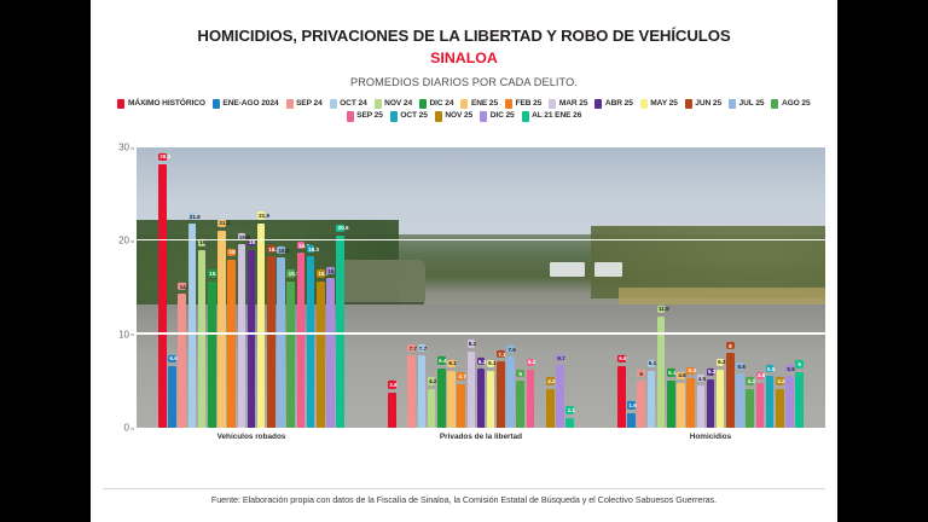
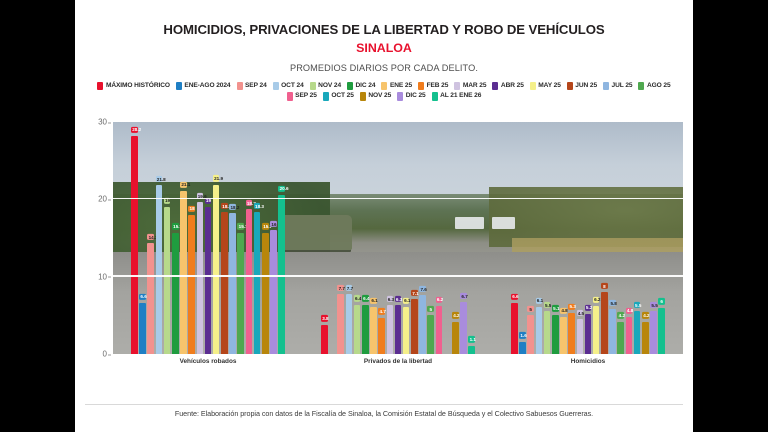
NOV 24/Privados de la libertad: 4.2 -> 6.4
MAR 25/Privados de la libertad: 8.2 -> 6.3
NOV 24/Homicidios: 11.9 -> 5.5
